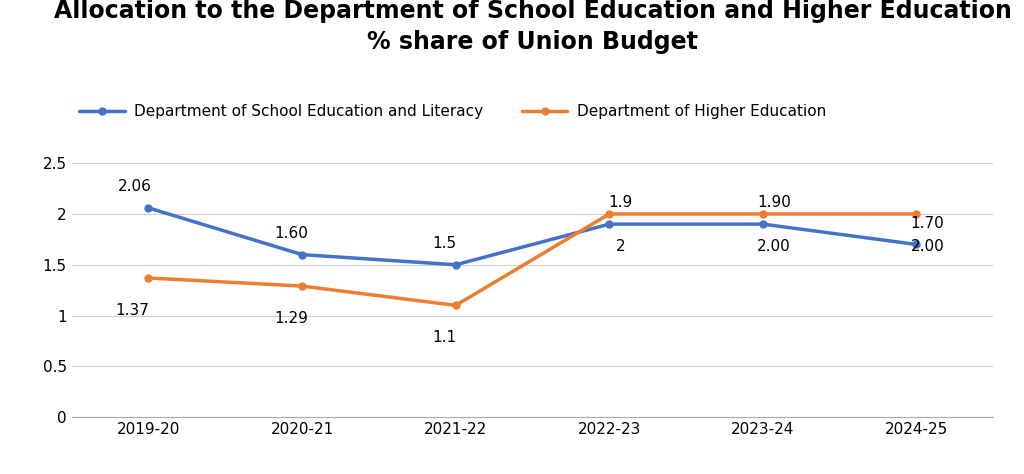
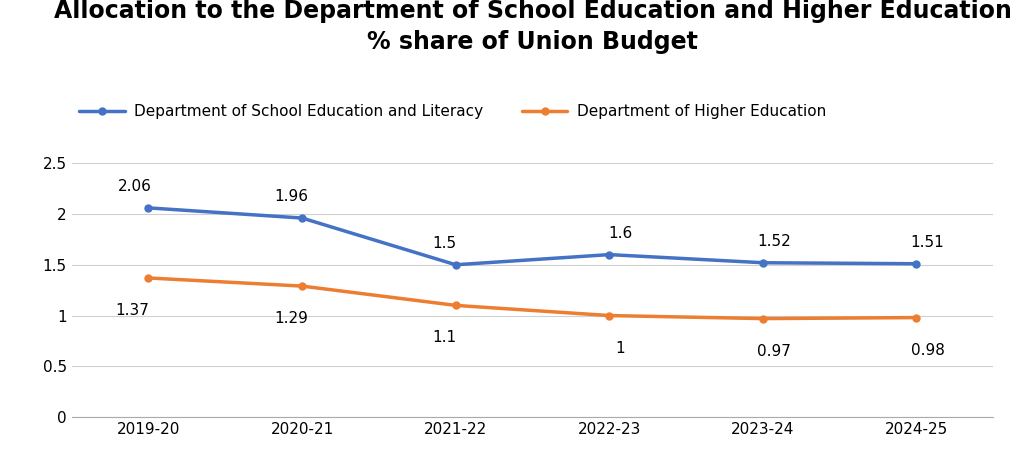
Department of School Education and Literacy/2020-21: 1.60 -> 1.96
Department of School Education and Literacy/2022-23: 1.9 -> 1.6
Department of Higher Education/2022-23: 2 -> 1
Department of School Education and Literacy/2023-24: 1.90 -> 1.52
Department of Higher Education/2023-24: 2.00 -> 0.97
Department of School Education and Literacy/2024-25: 1.70 -> 1.51
Department of Higher Education/2024-25: 2.00 -> 0.98
